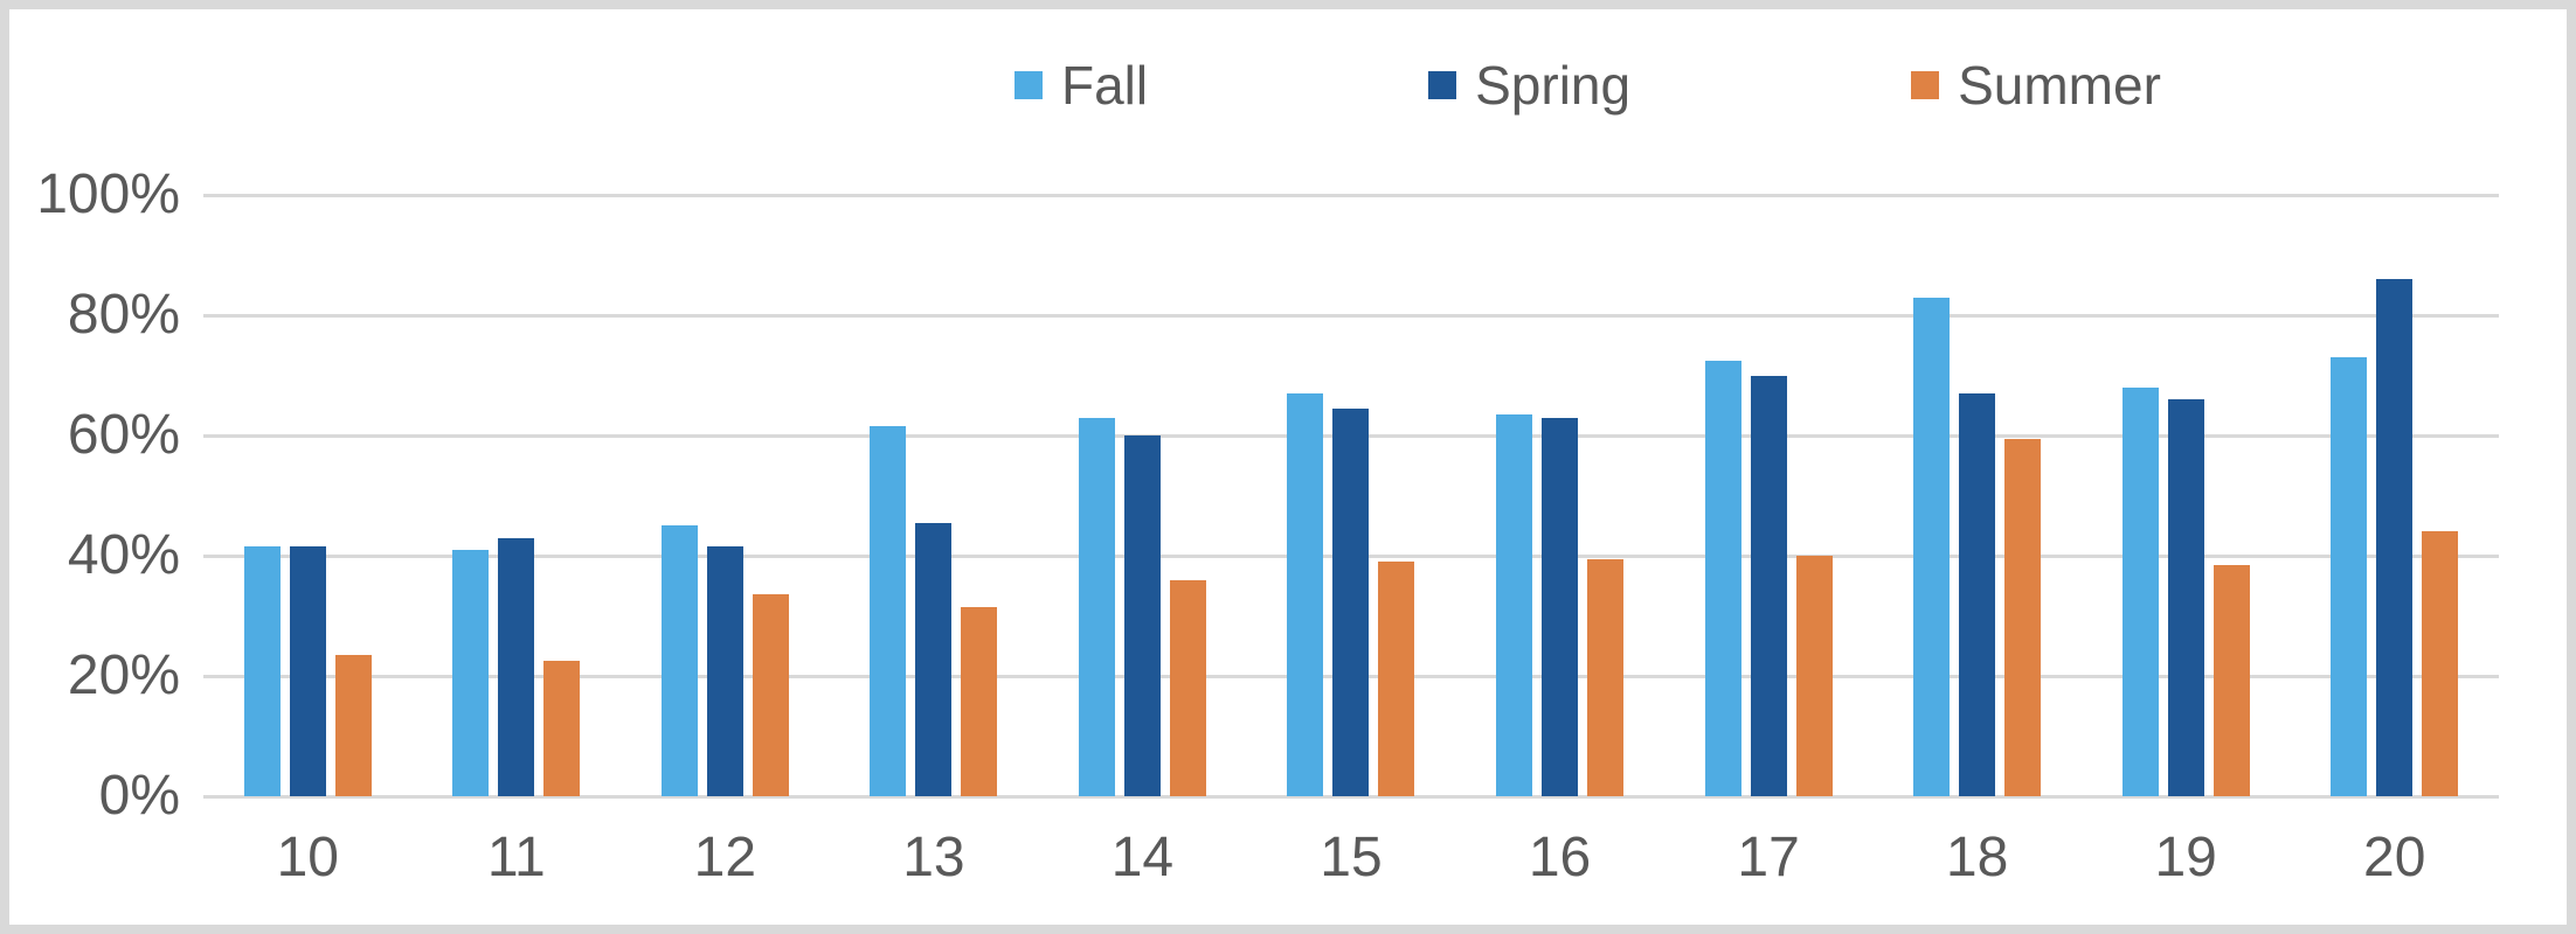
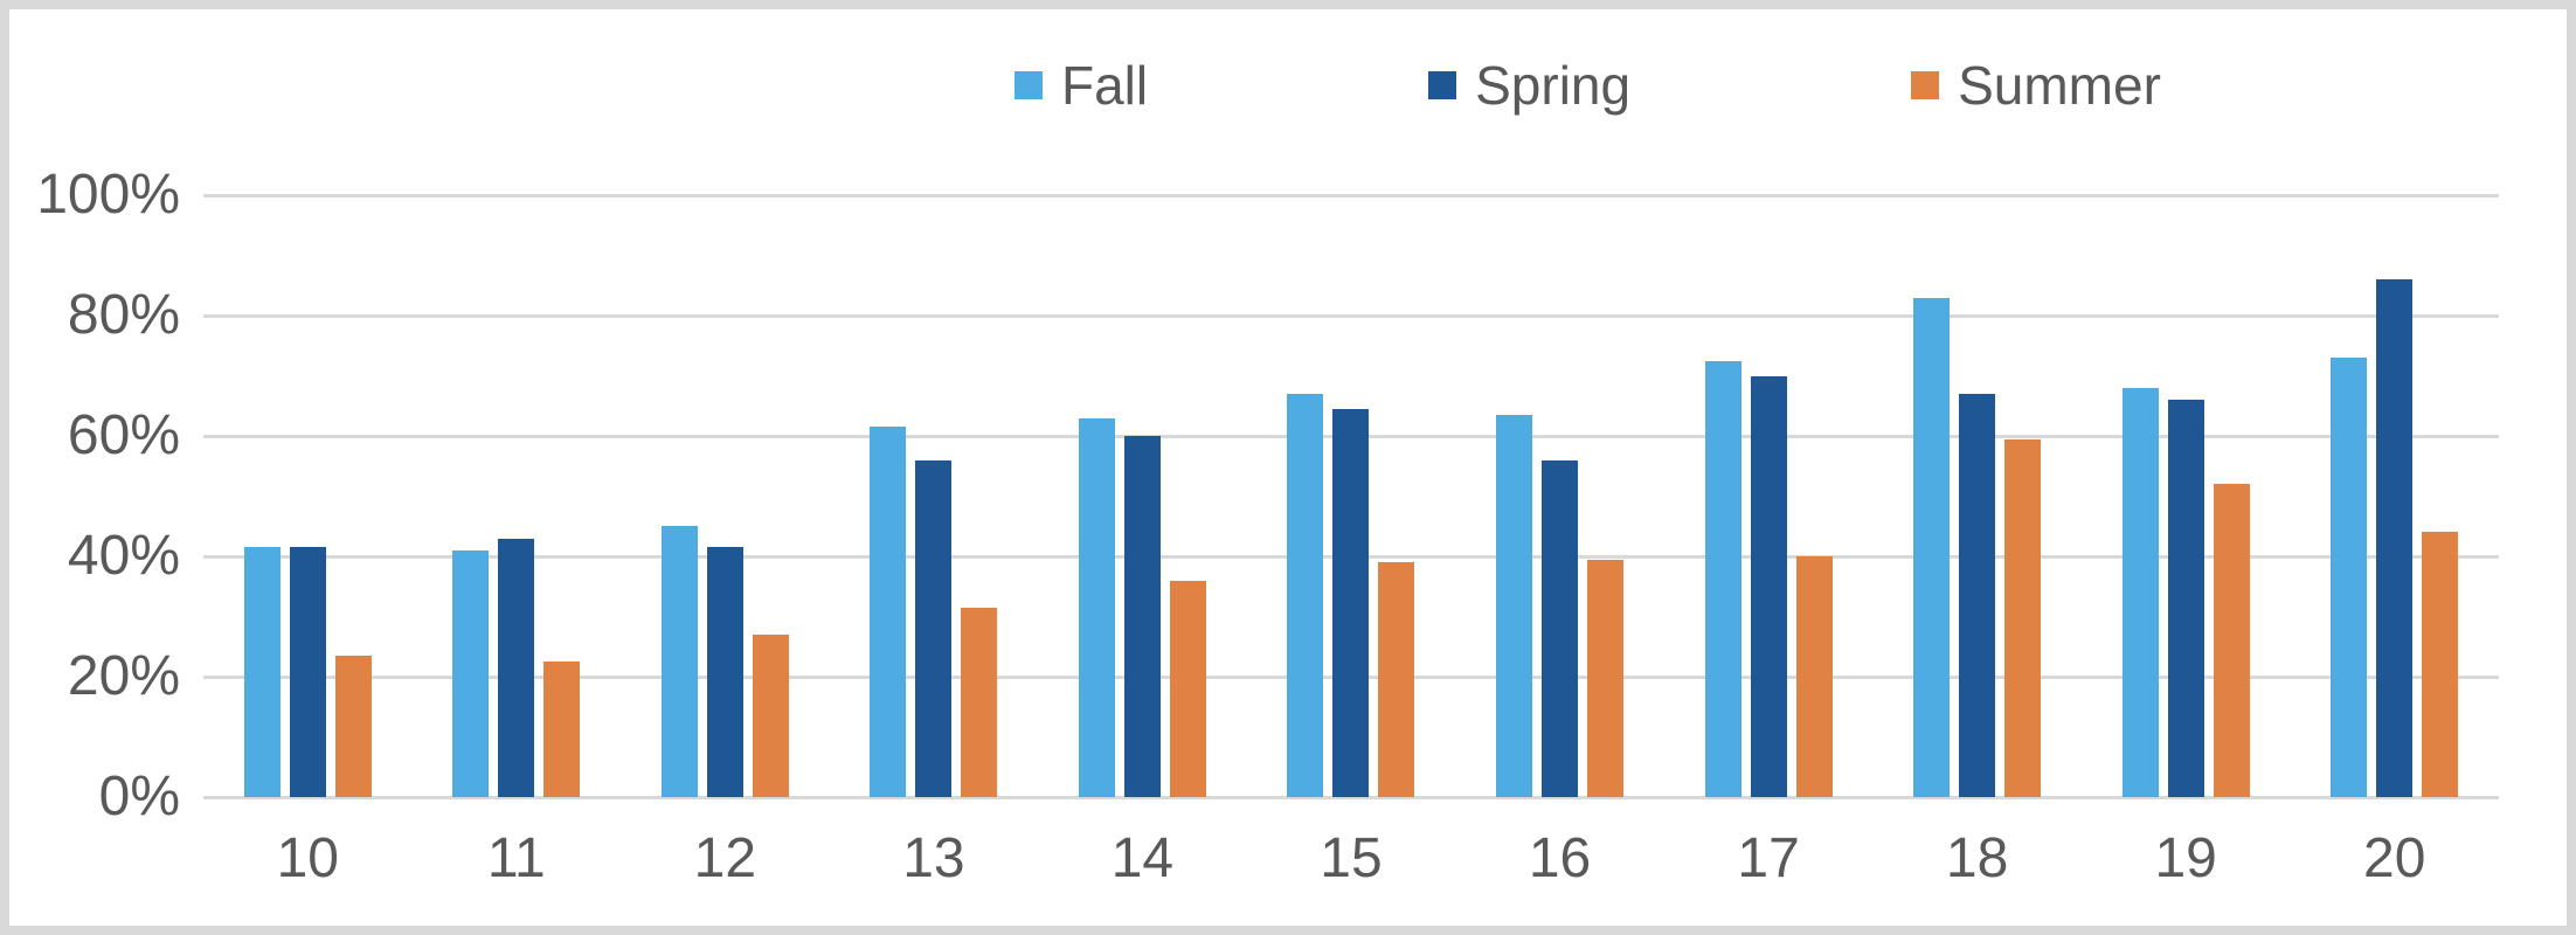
Summer/12: 34% -> 27%
Spring/13: 46% -> 56%
Spring/16: 63% -> 56%
Summer/19: 38% -> 52%
